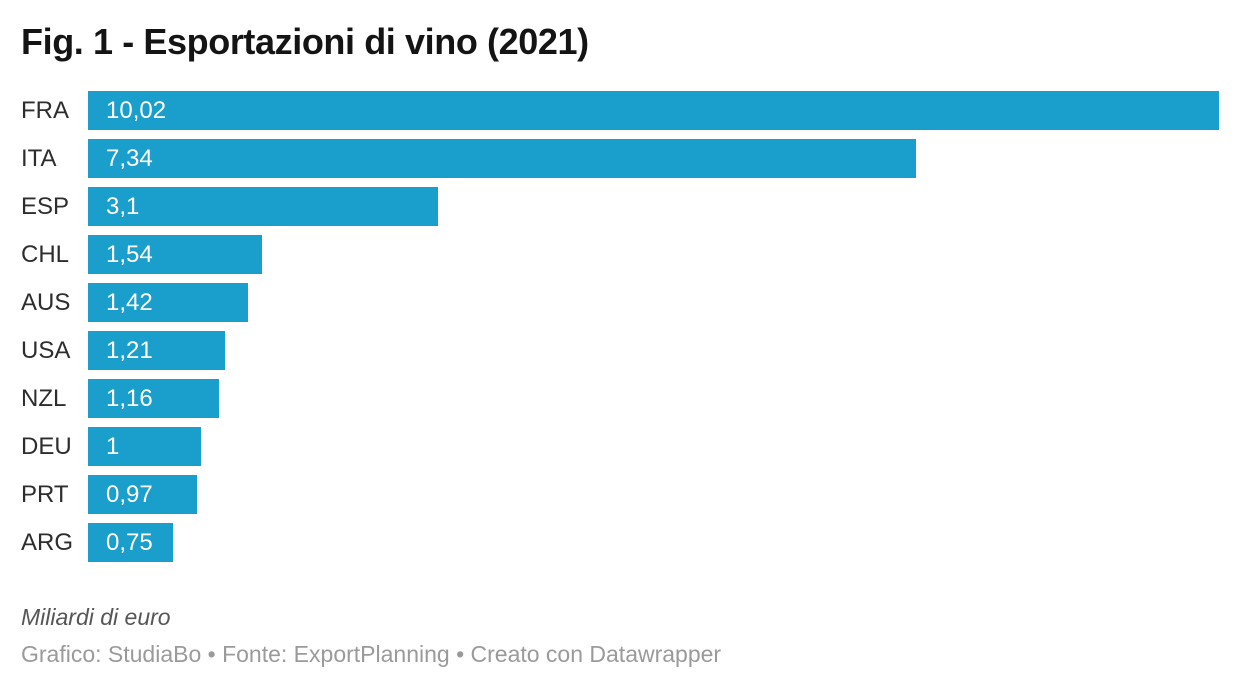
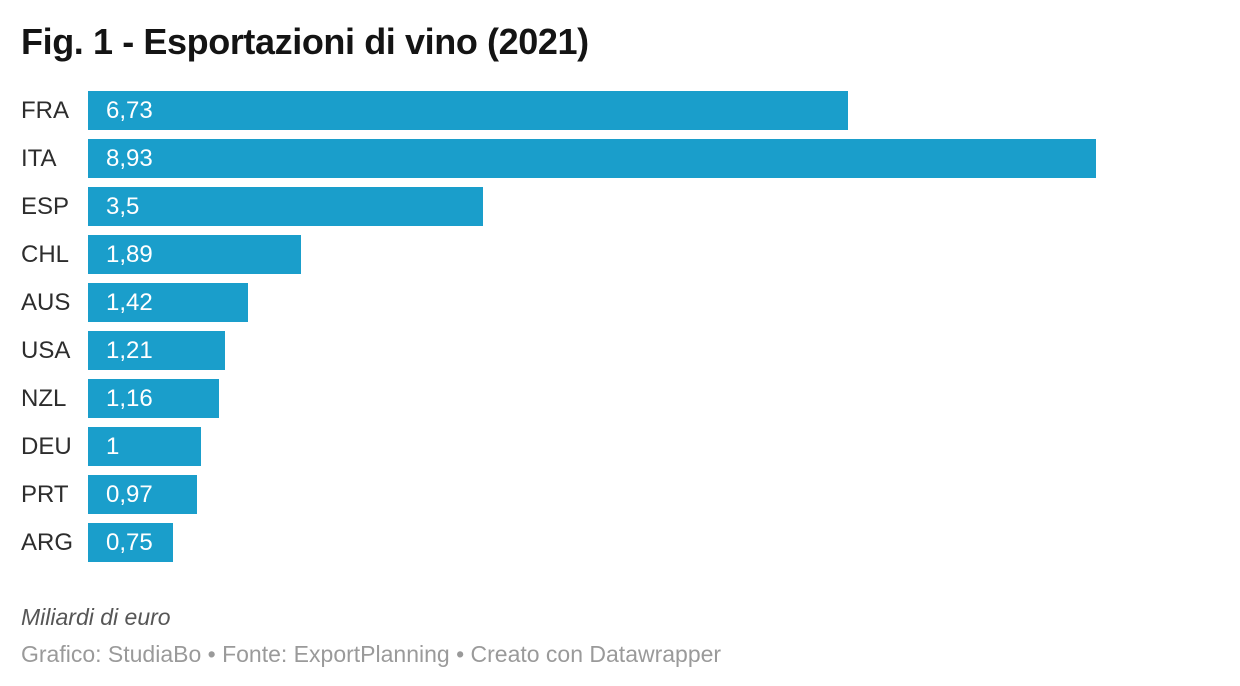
FRA: 10,02 -> 6,73
ITA: 7,34 -> 8,93
ESP: 3,1 -> 3,5
CHL: 1,54 -> 1,89
